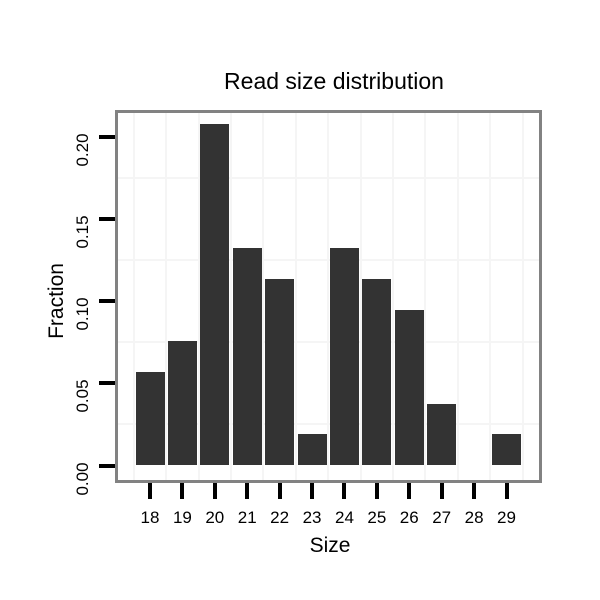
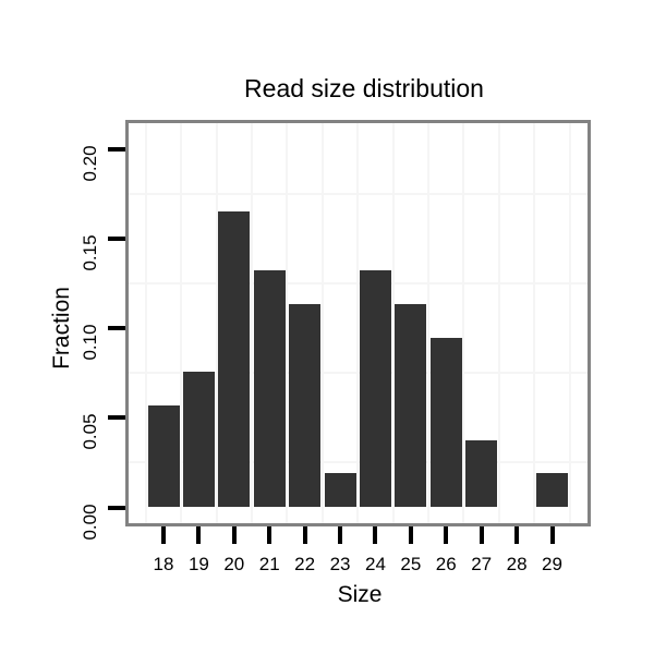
20: 0.207 -> 0.165
